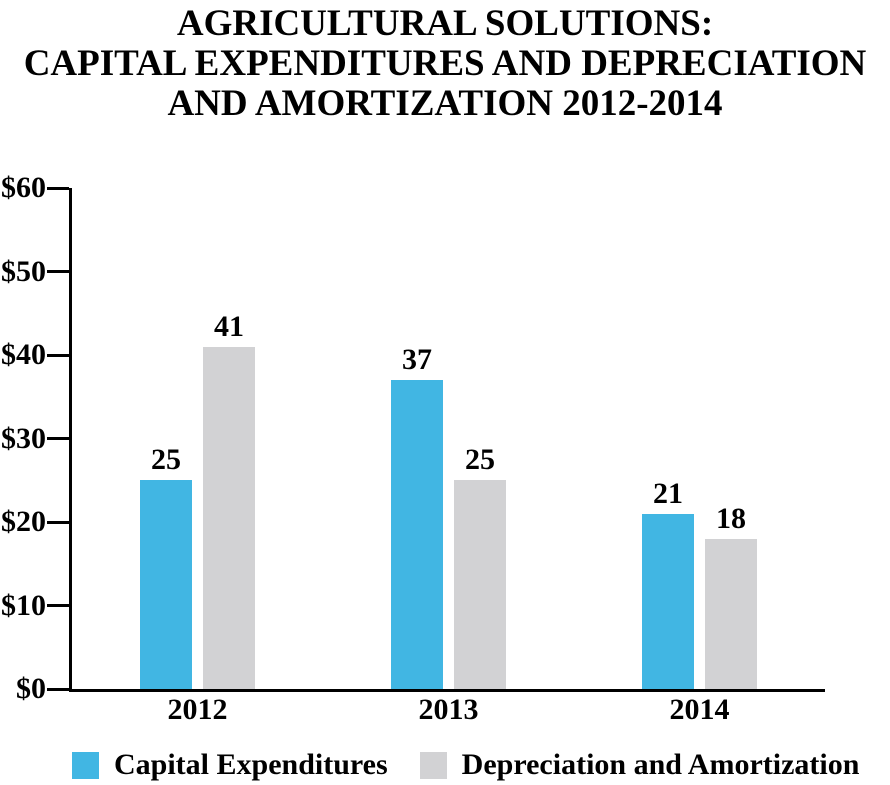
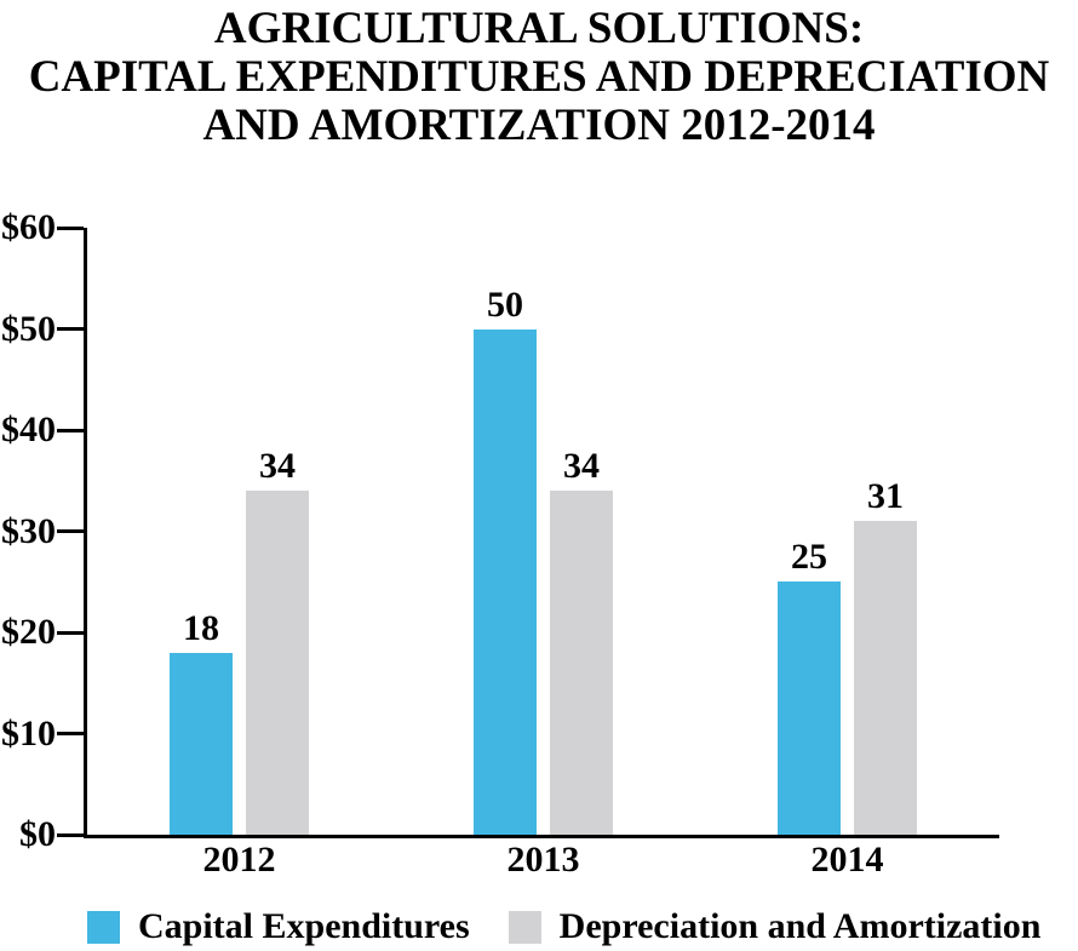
Capital Expenditures/2012: 25 -> 18
Depreciation and Amortization/2012: 41 -> 34
Capital Expenditures/2013: 37 -> 50
Depreciation and Amortization/2013: 25 -> 34
Capital Expenditures/2014: 21 -> 25
Depreciation and Amortization/2014: 18 -> 31
